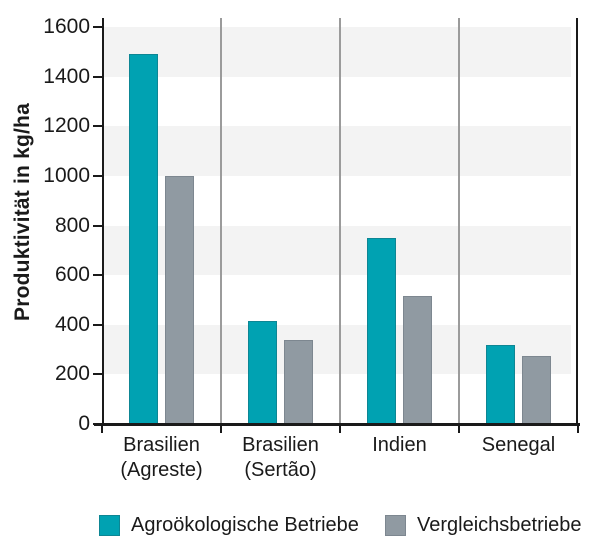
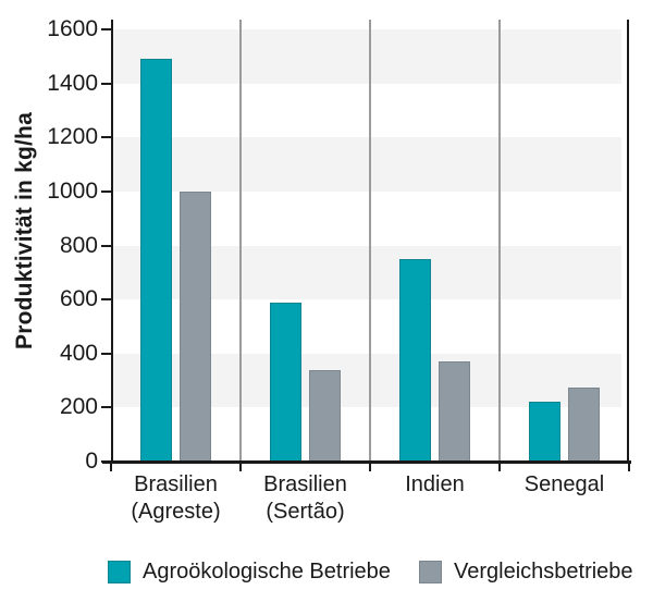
Agroökologische Betriebe/Brasilien (Sertão): 420 -> 590
Vergleichsbetriebe/Indien: 520 -> 370
Agroökologische Betriebe/Senegal: 320 -> 220
